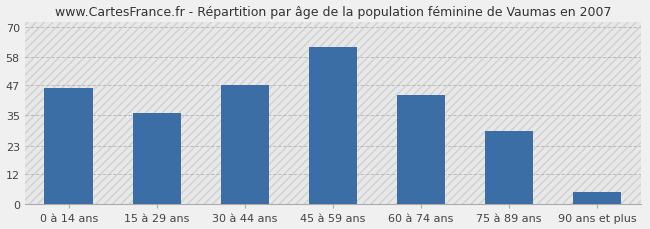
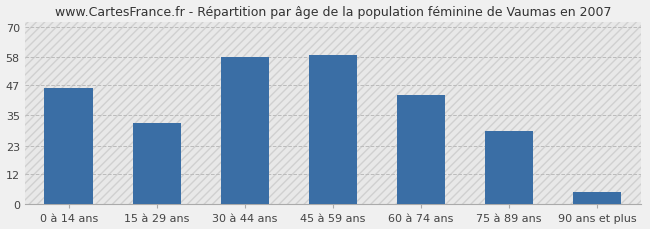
15 à 29 ans: 36 -> 32
30 à 44 ans: 47 -> 58
45 à 59 ans: 62 -> 59
